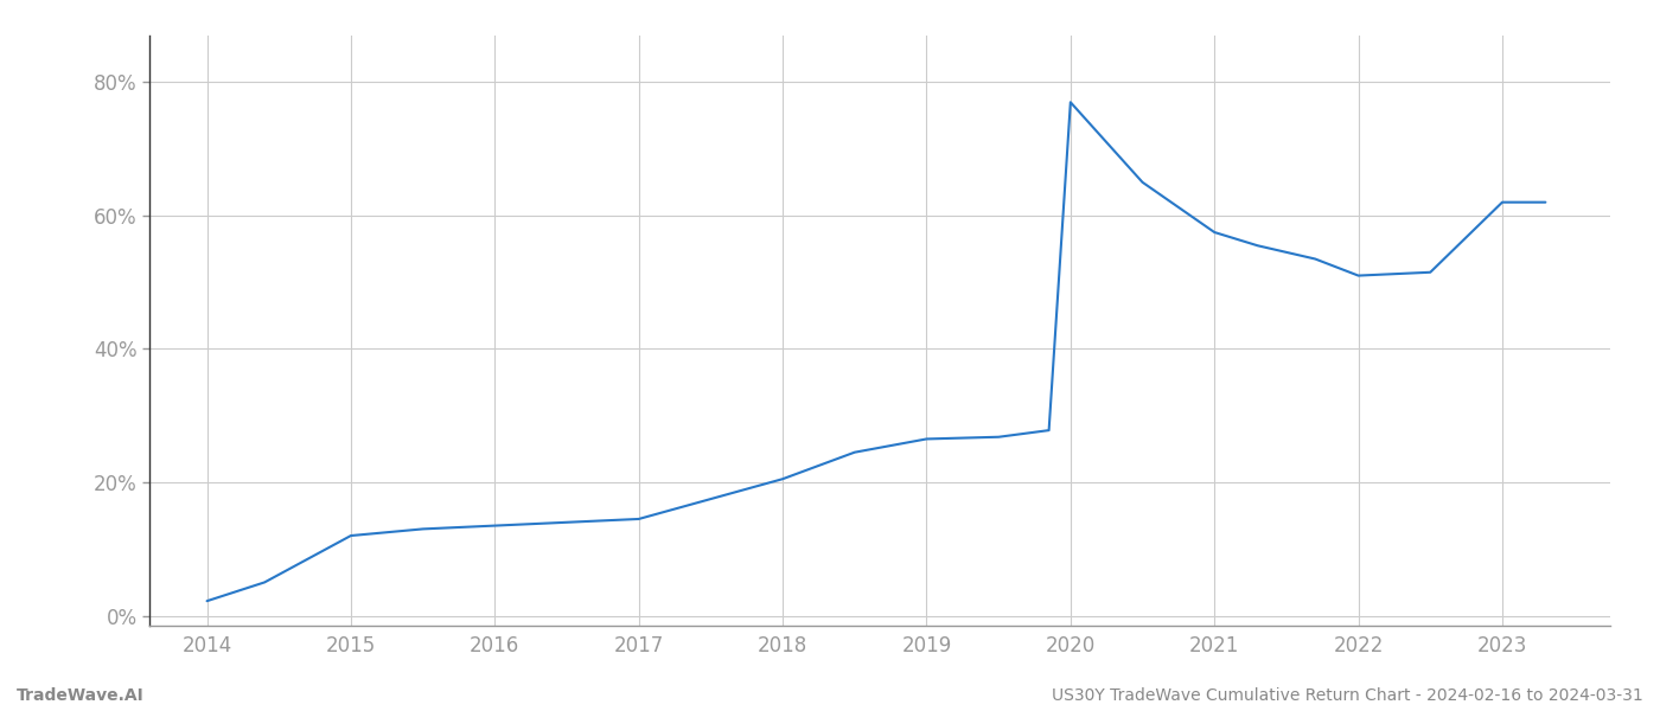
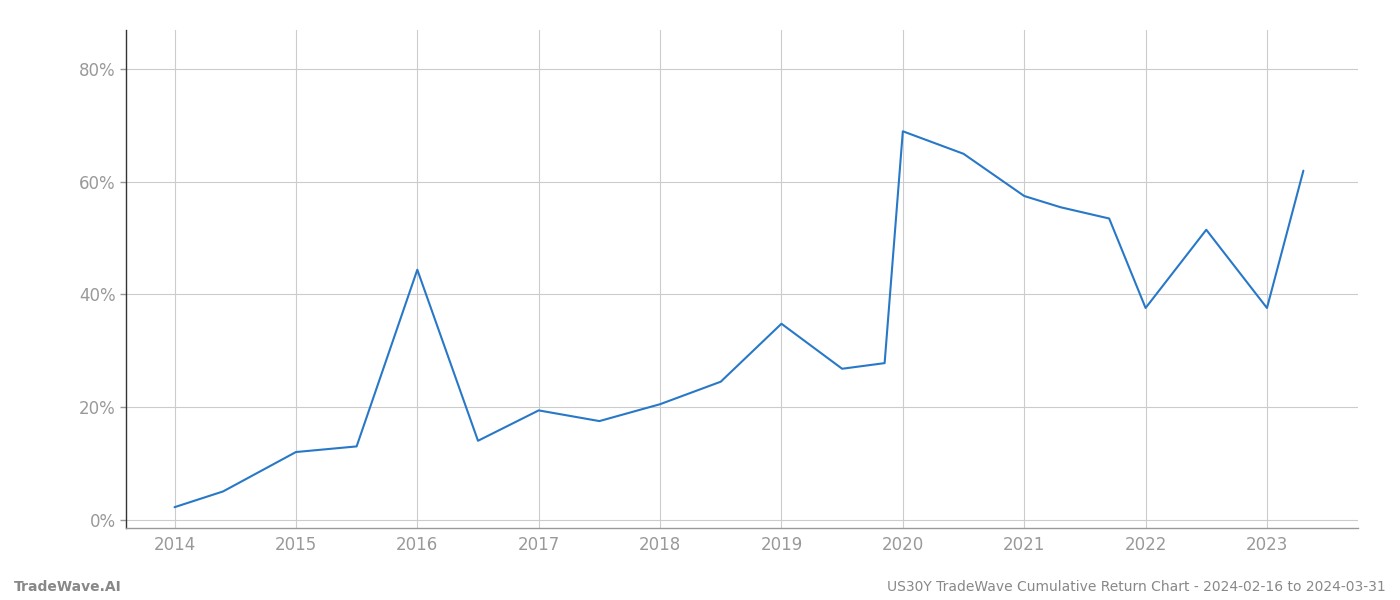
2016: 13.5% -> 44.4%
2017: 14.5% -> 19.4%
2019: 26.5% -> 34.8%
2020: 77.0% -> 69.0%
2022: 51.0% -> 37.6%
2023: 62.0% -> 37.6%
